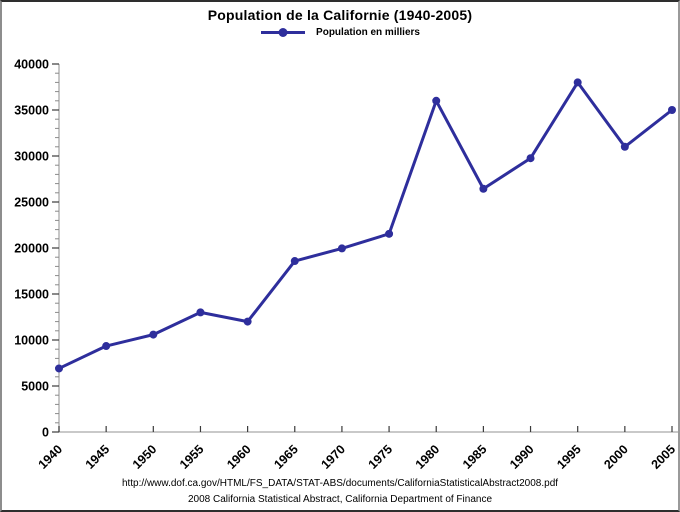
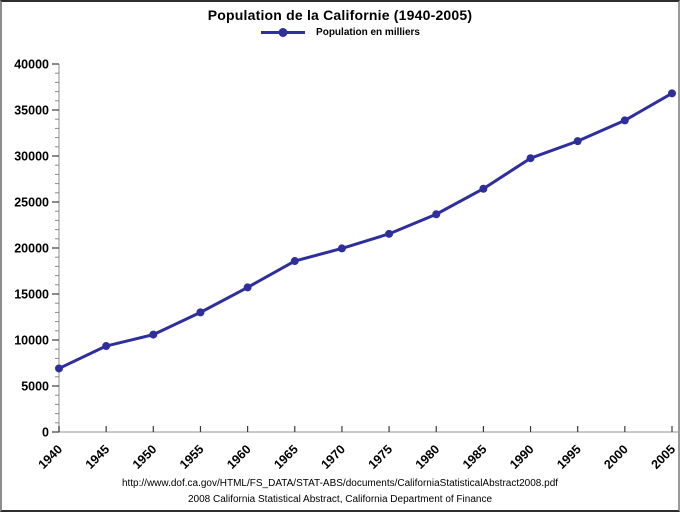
1960: 12000 -> 16000
1980: 36000 -> 24000
1995: 38000 -> 32000
2000: 31000 -> 34000
2005: 35000 -> 37000
